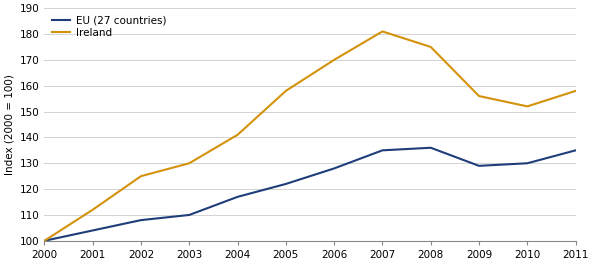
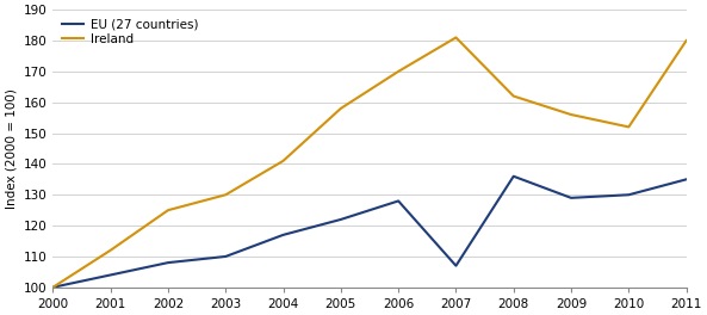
EU (27 countries)/2007: 135 -> 107
Ireland/2008: 175 -> 162
Ireland/2011: 158 -> 180
